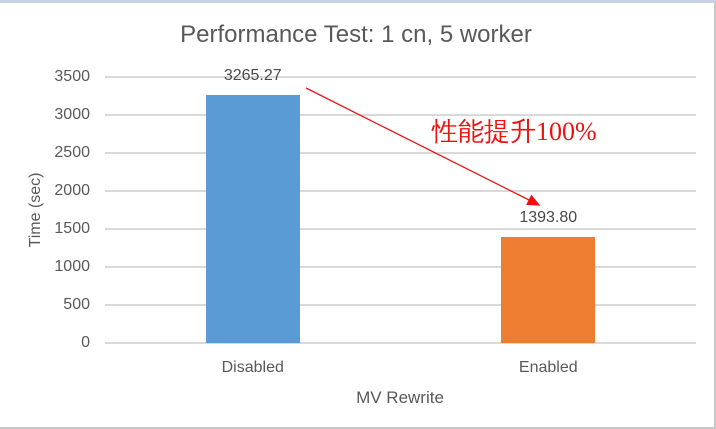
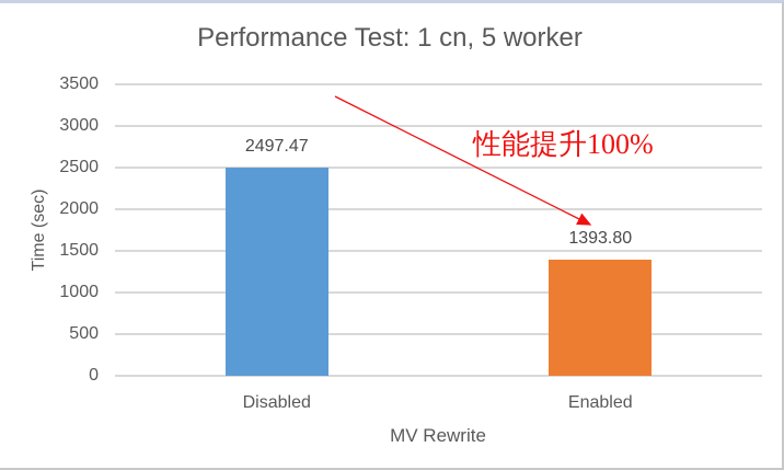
Disabled: 3265.27 -> 2497.47
